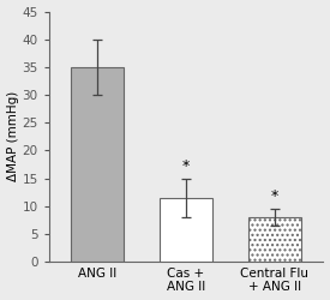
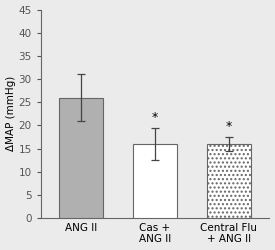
ANG II: 35.0 -> 26.0
Cas + ANG II: 11.5 -> 16.0
Central Flu + ANG II: 8.0 -> 16.0
